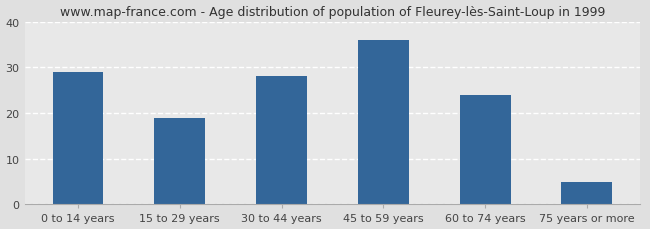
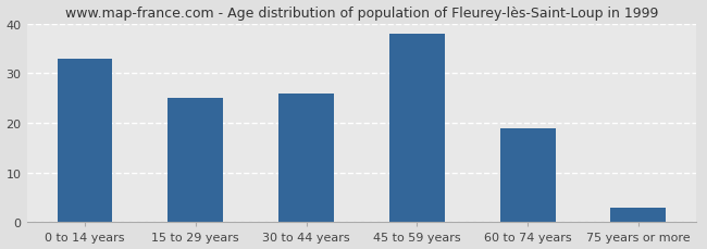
0 to 14 years: 29 -> 33
15 to 29 years: 19 -> 25
30 to 44 years: 28 -> 26
45 to 59 years: 36 -> 38
60 to 74 years: 24 -> 19
75 years or more: 5 -> 3
